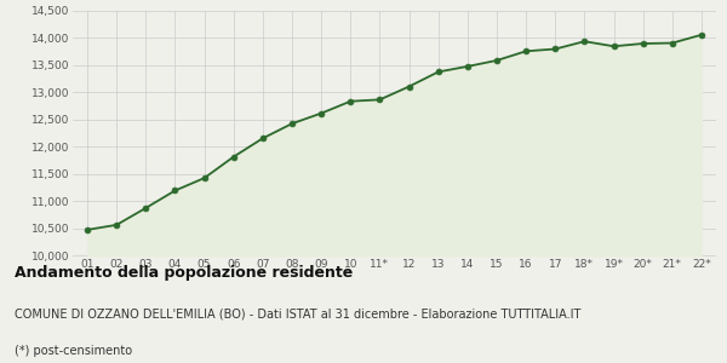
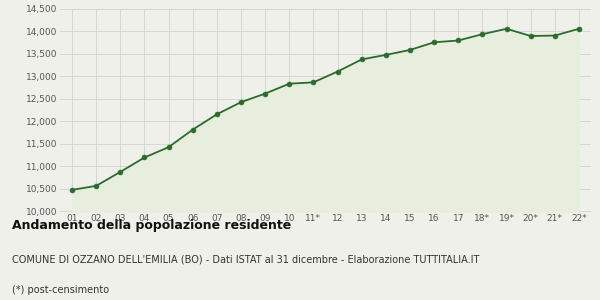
19*: 13,850 -> 14,060
